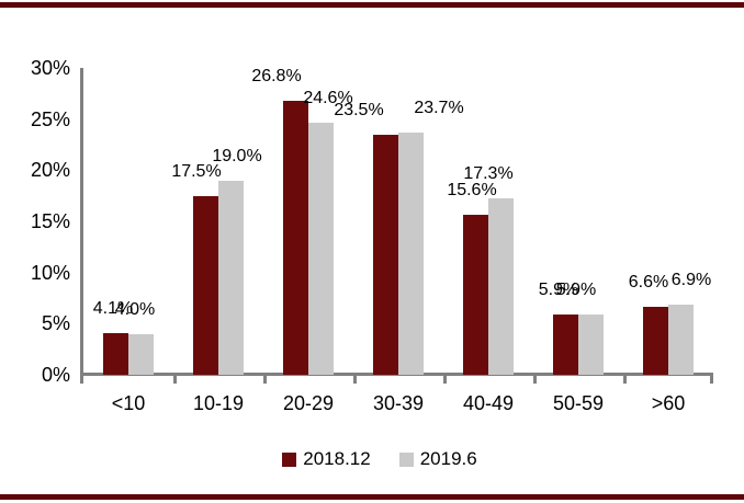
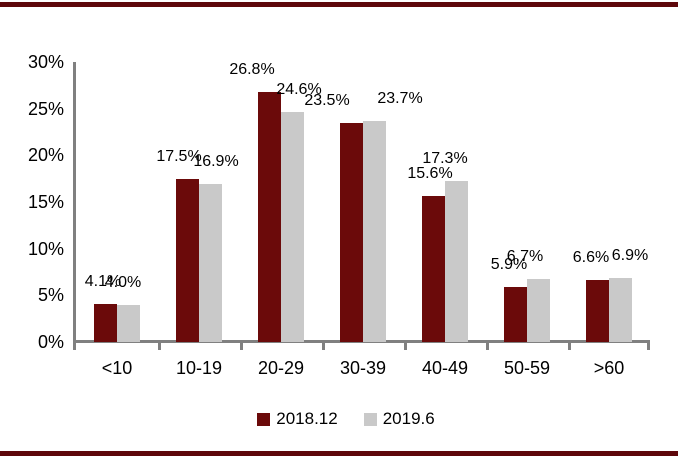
2019.6/10-19: 19.0% -> 16.9%
2019.6/50-59: 5.9% -> 6.7%
